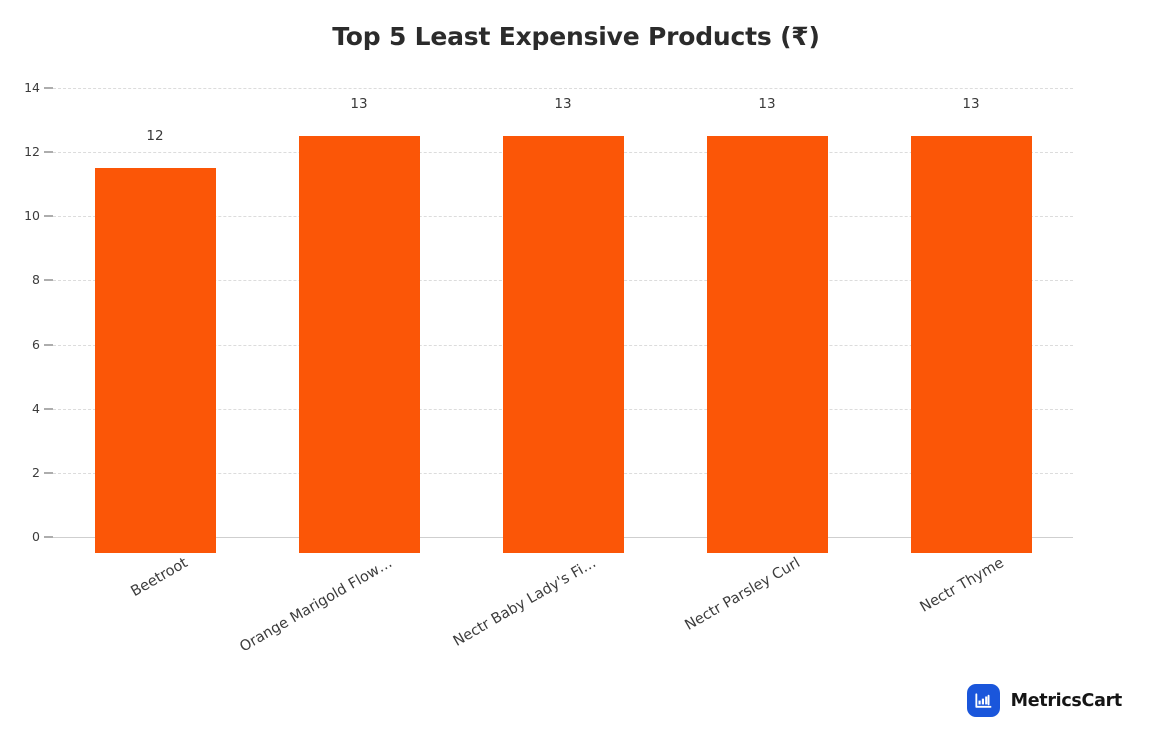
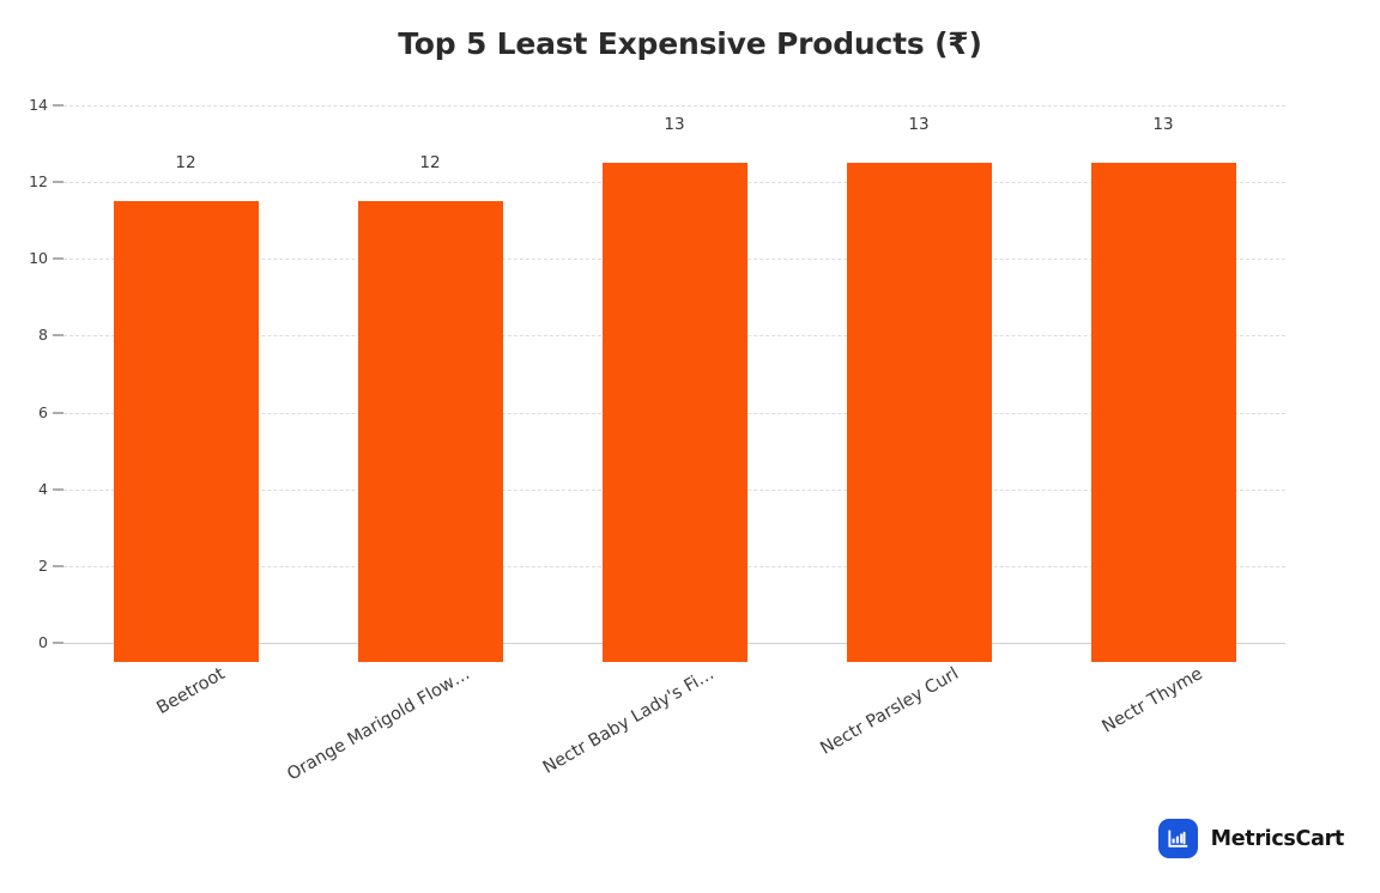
Orange Marigold Flow…: 13 -> 12
